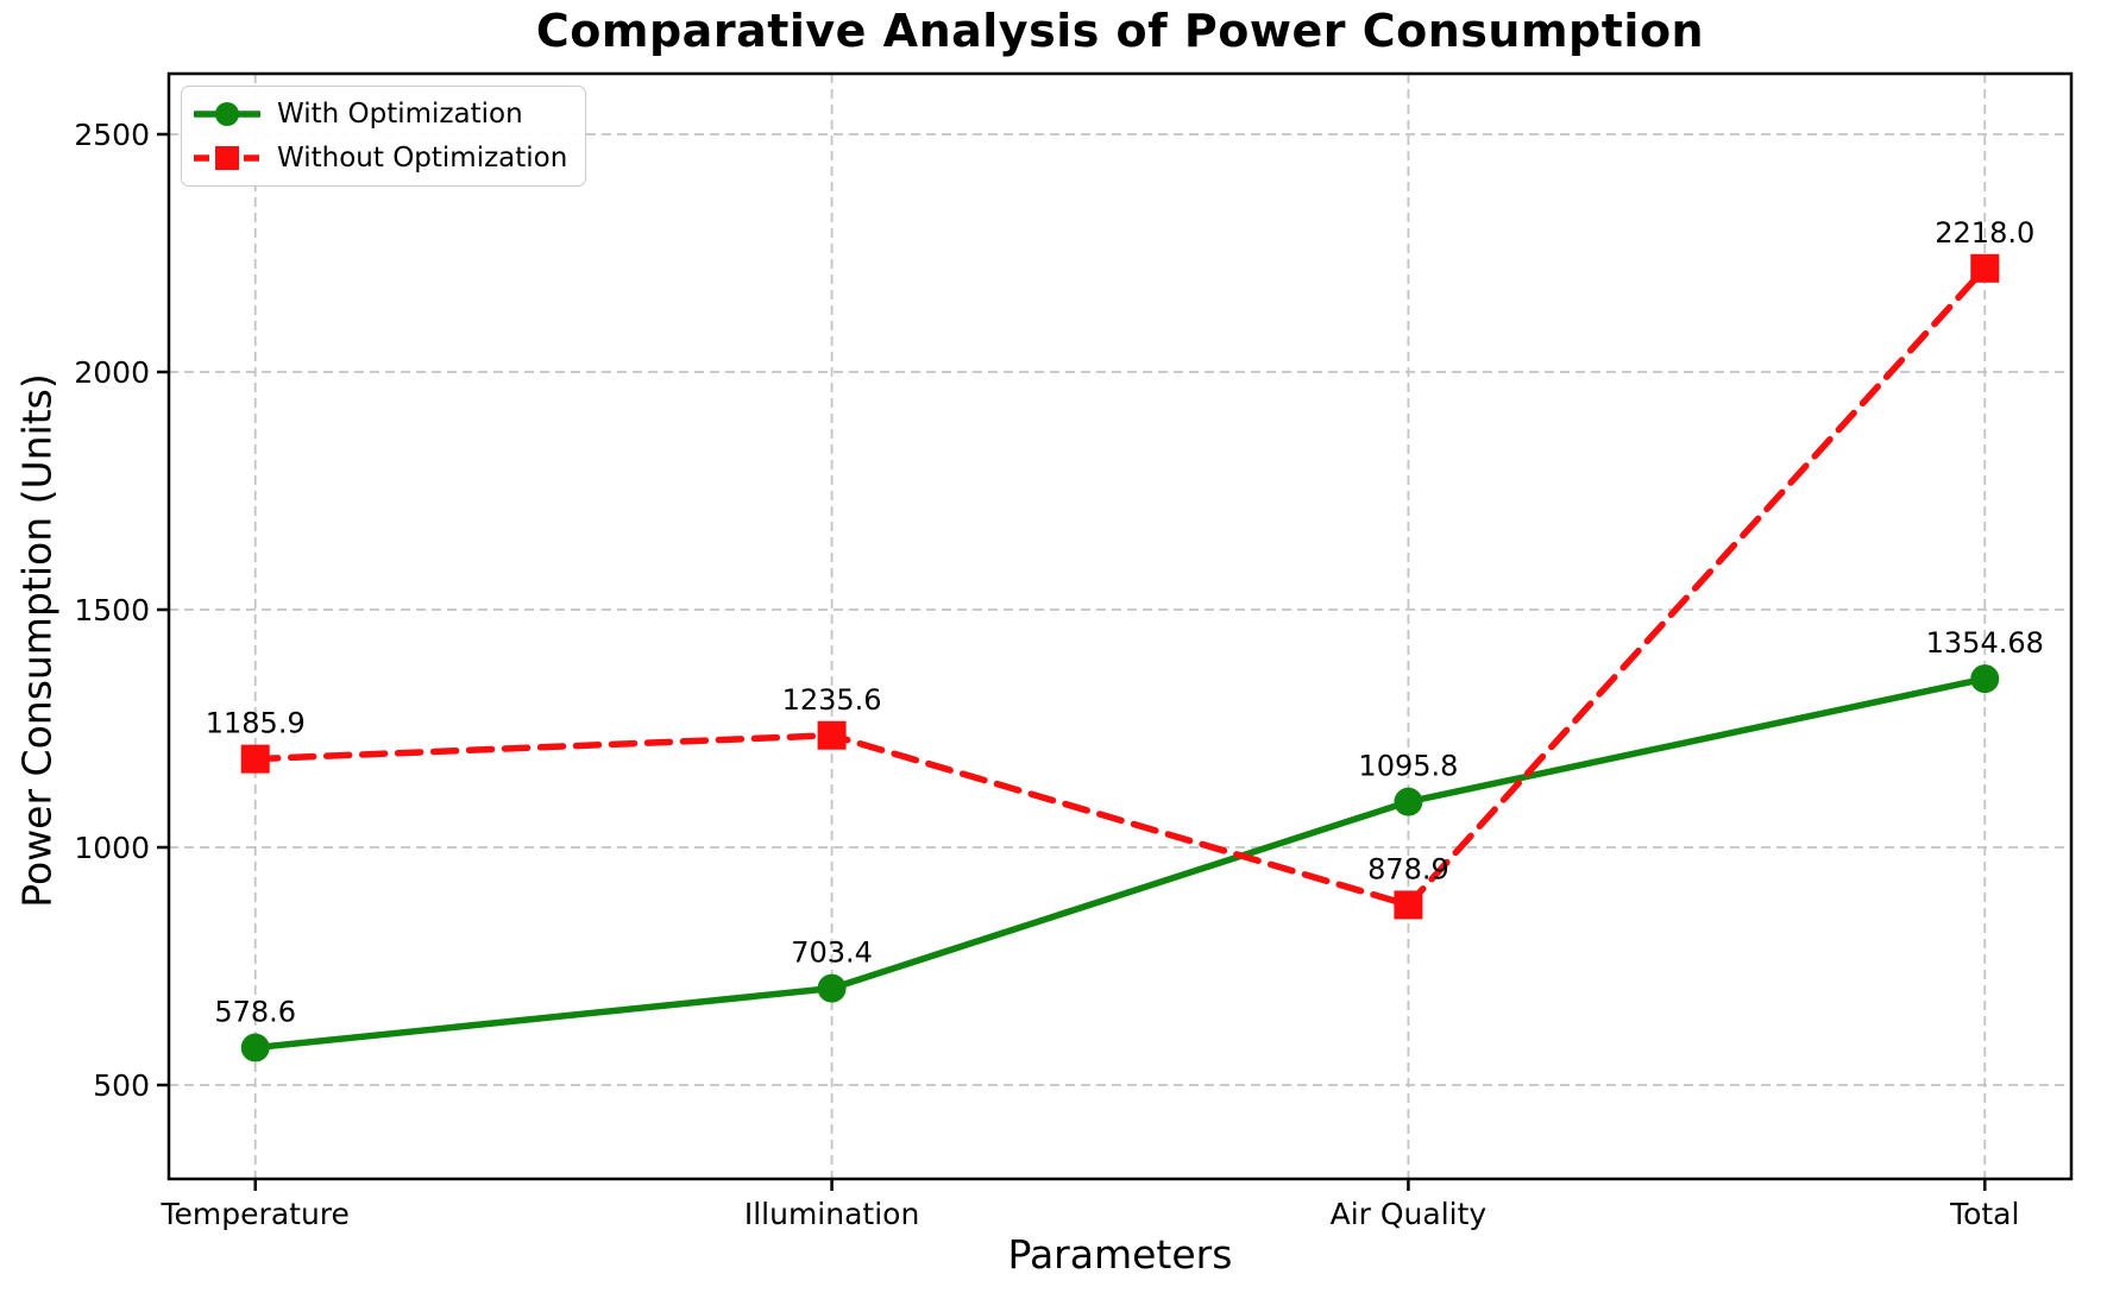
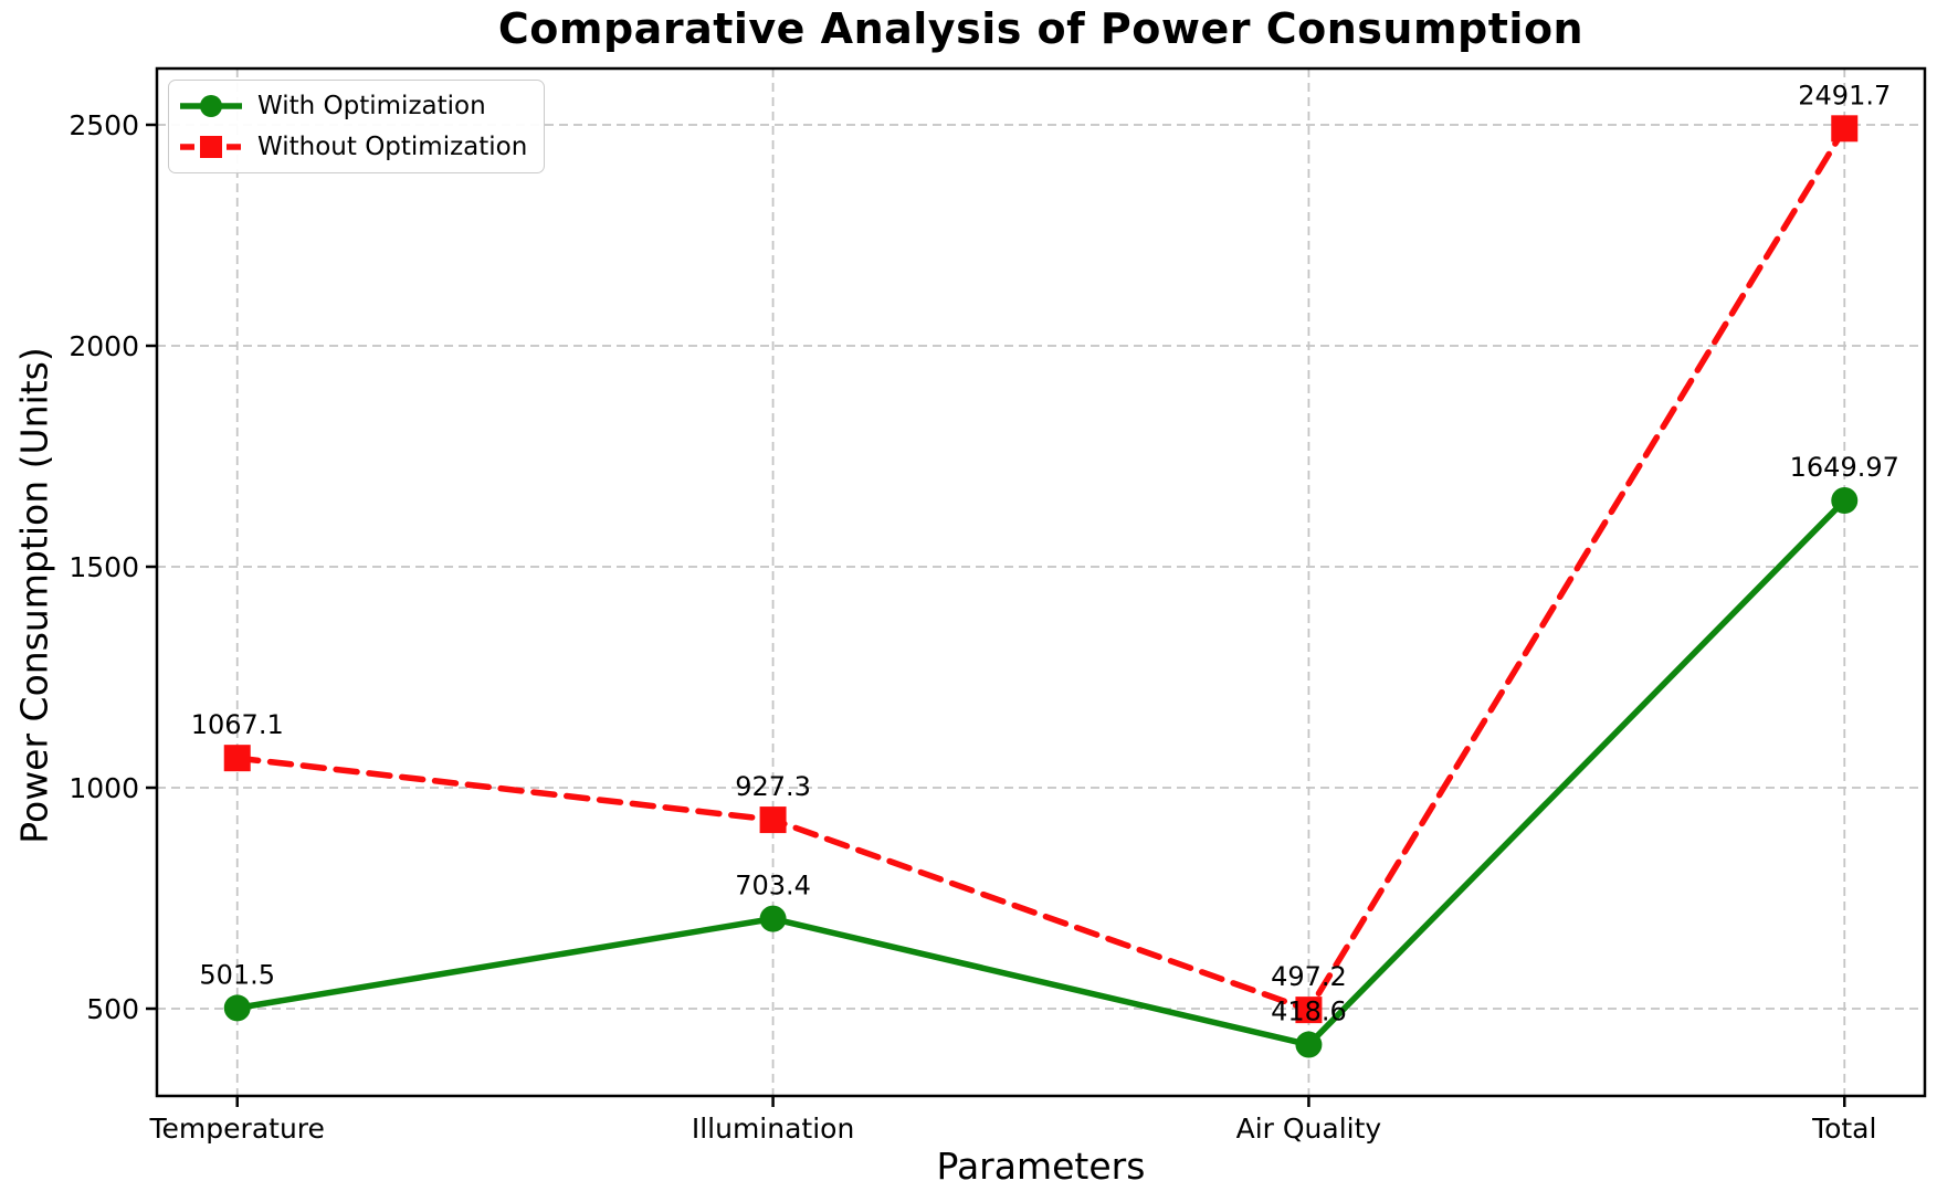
With Optimization/Temperature: 578.6 -> 501.5
Without Optimization/Temperature: 1185.9 -> 1067.1
Without Optimization/Illumination: 1235.6 -> 927.3
With Optimization/Air Quality: 1095.8 -> 418.6
Without Optimization/Air Quality: 878.9 -> 497.2
With Optimization/Total: 1354.68 -> 1649.97
Without Optimization/Total: 2218.0 -> 2491.7
